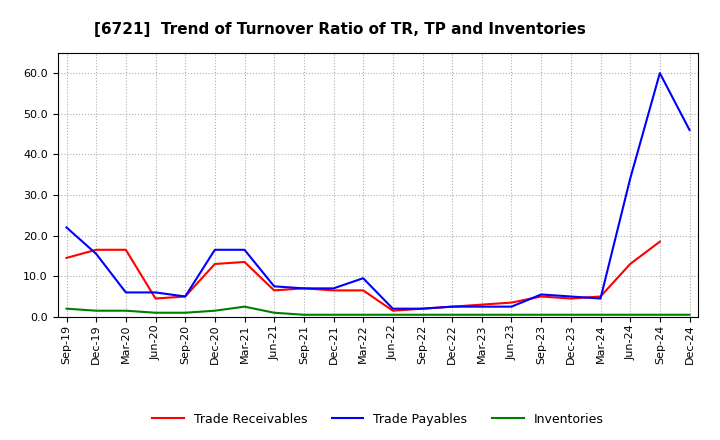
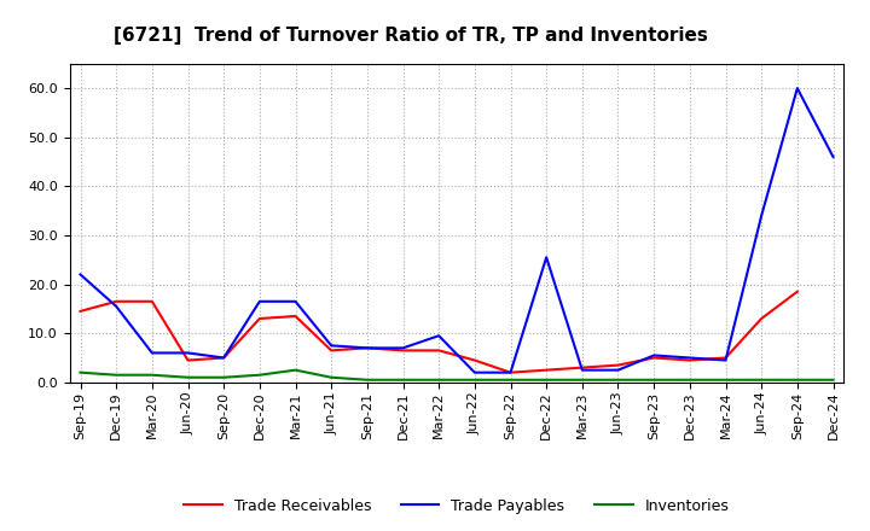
Trade Receivables/Jun-22: 1.5 -> 4.5
Trade Payables/Dec-22: 2.5 -> 25.5
